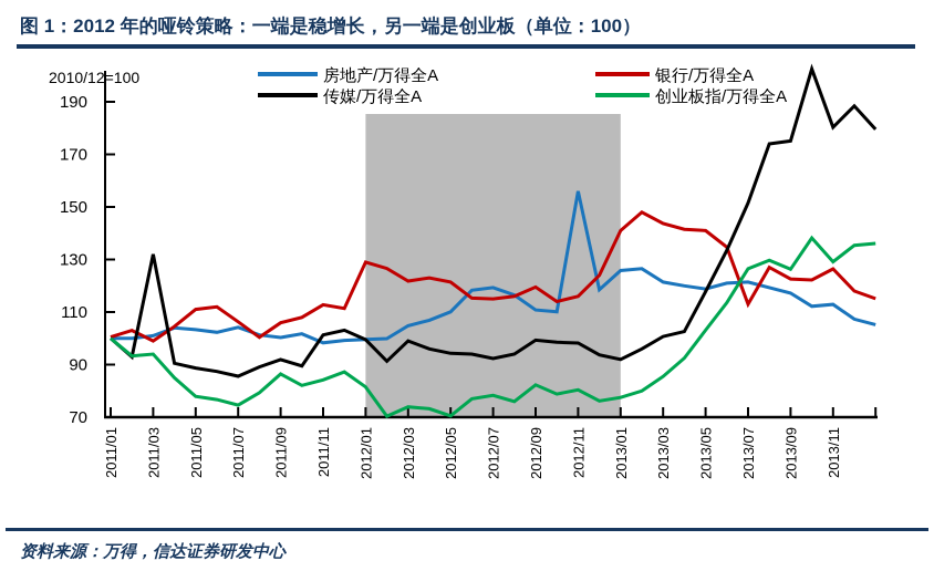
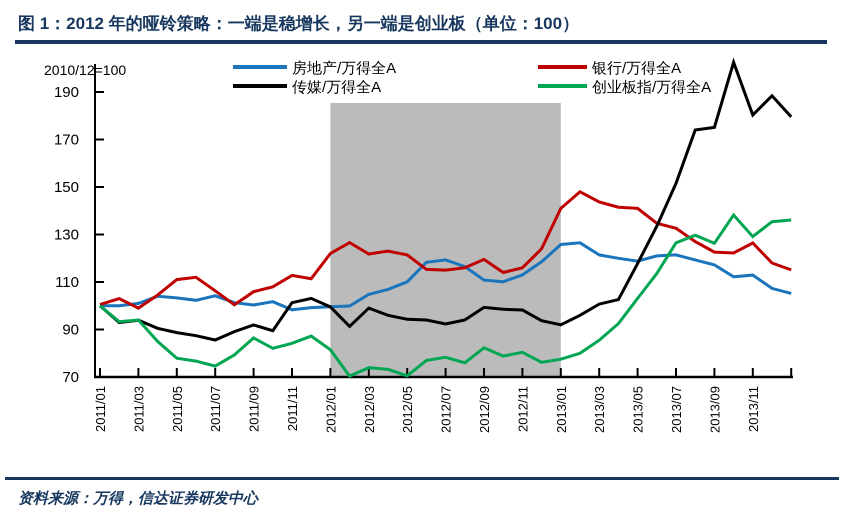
传媒/万得全A/2011/03: 132 -> 94
银行/万得全A/2012/01: 129 -> 122
房地产/万得全A/2012/11: 156 -> 113
银行/万得全A/2013/07: 113 -> 133
